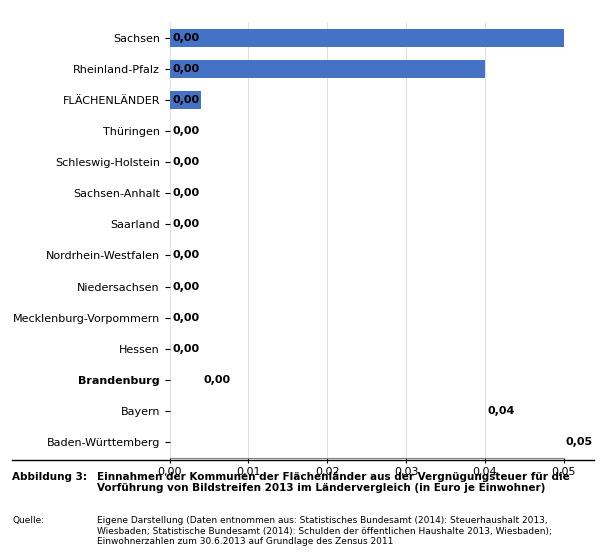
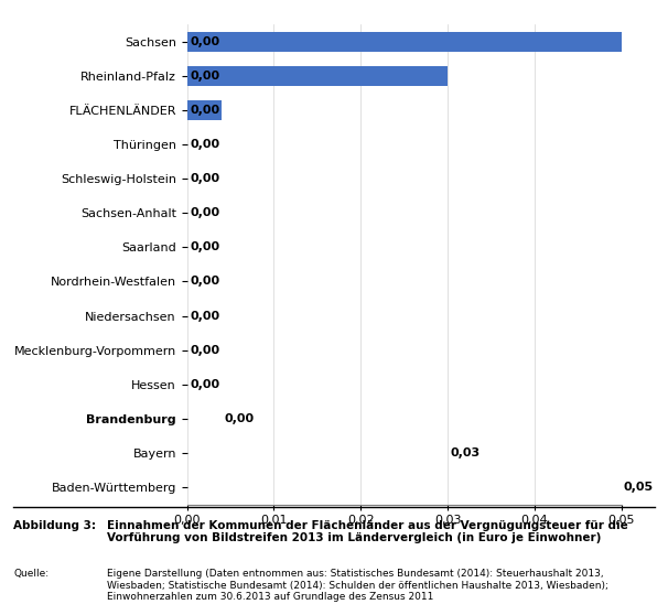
Rheinland-Pfalz: 0,04 -> 0,03
